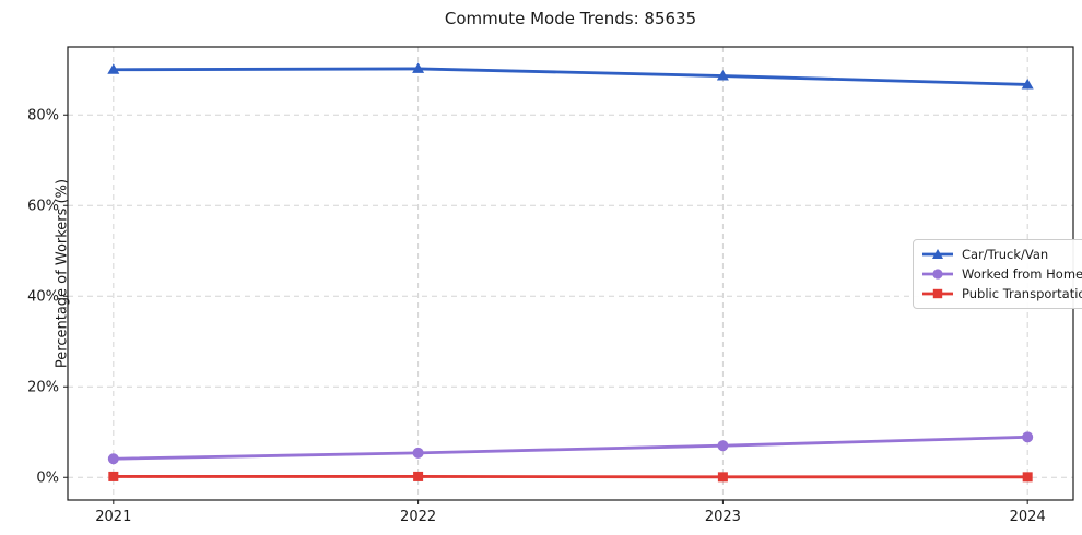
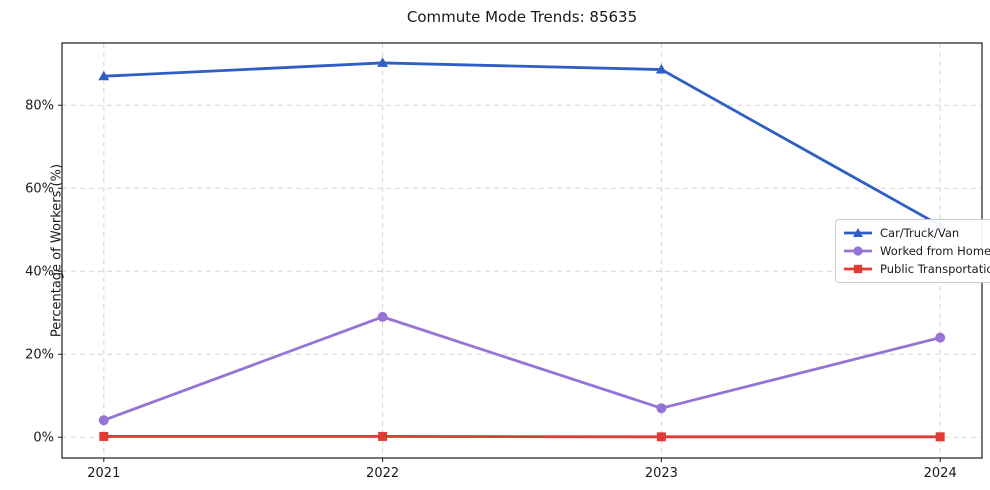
Car/Truck/Van/2021: 90% -> 87%
Worked from Home/2022: 5% -> 29%
Car/Truck/Van/2024: 87% -> 51%
Worked from Home/2024: 9% -> 24%
